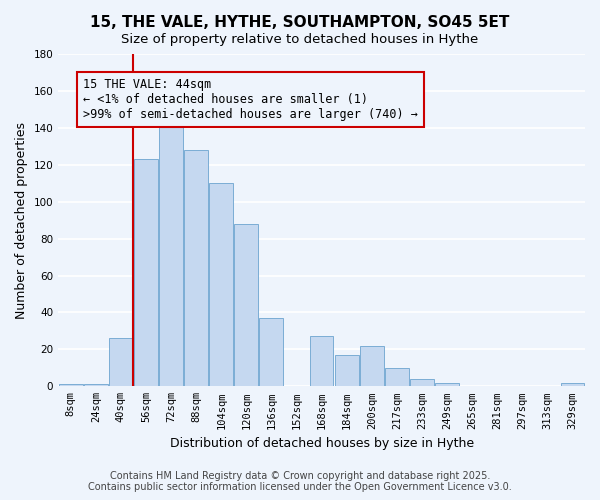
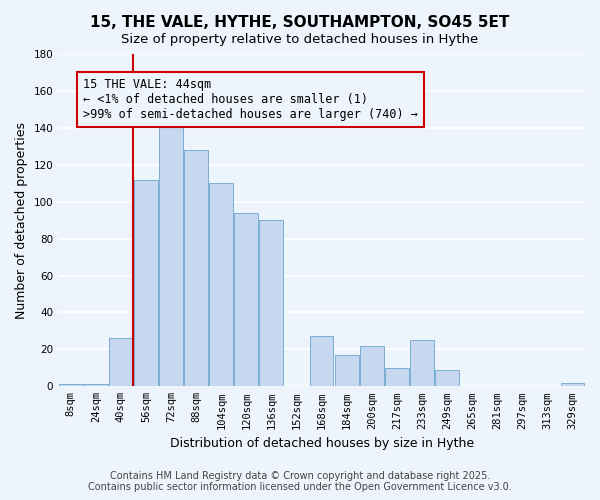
56sqm: 123 -> 112
120sqm: 88 -> 94
136sqm: 37 -> 90
233sqm: 4 -> 25
249sqm: 2 -> 9
